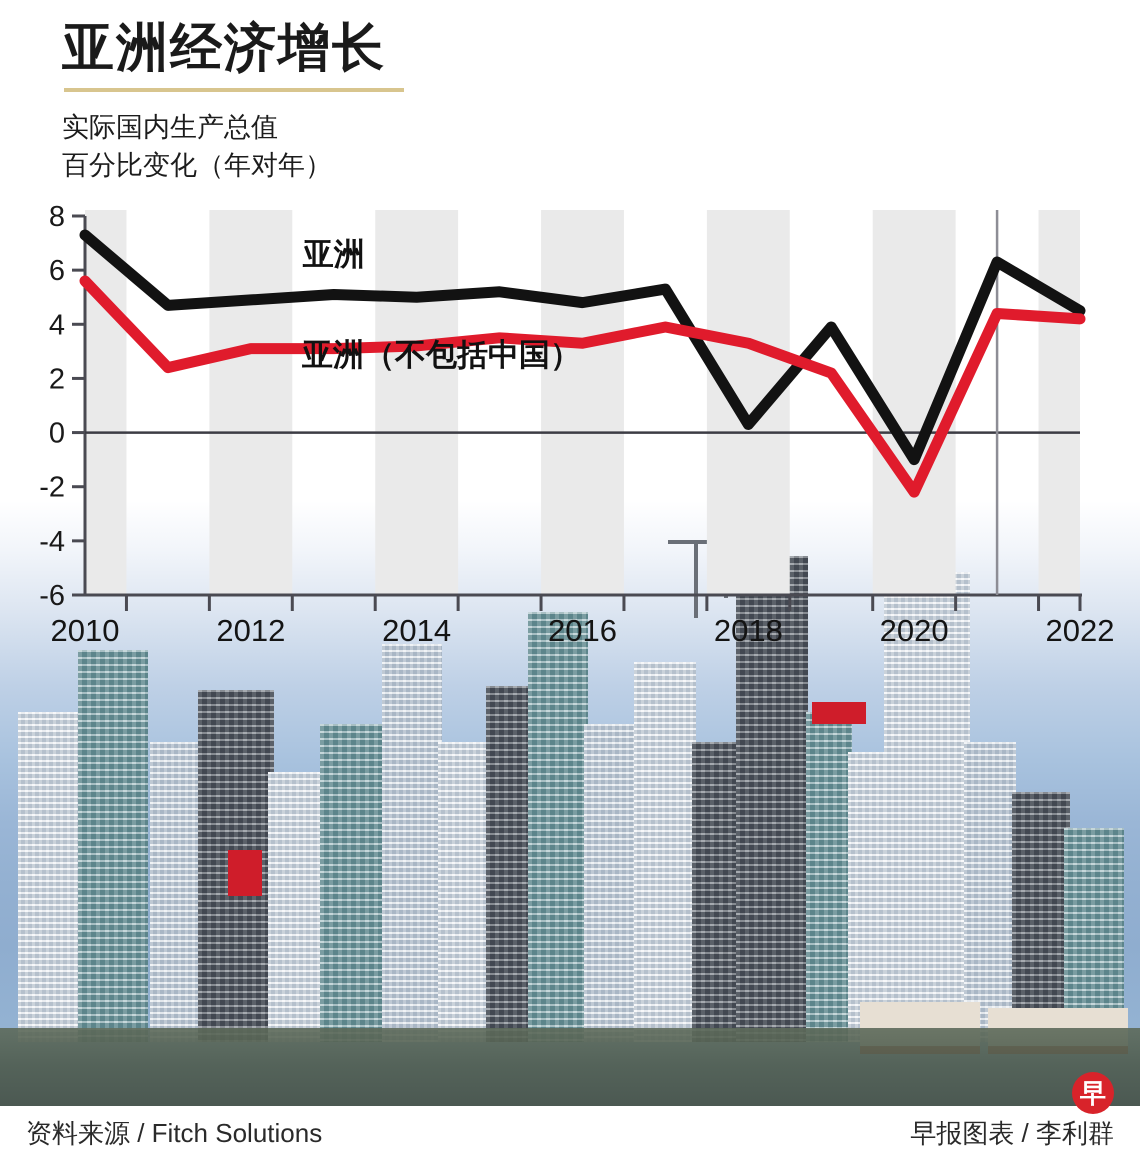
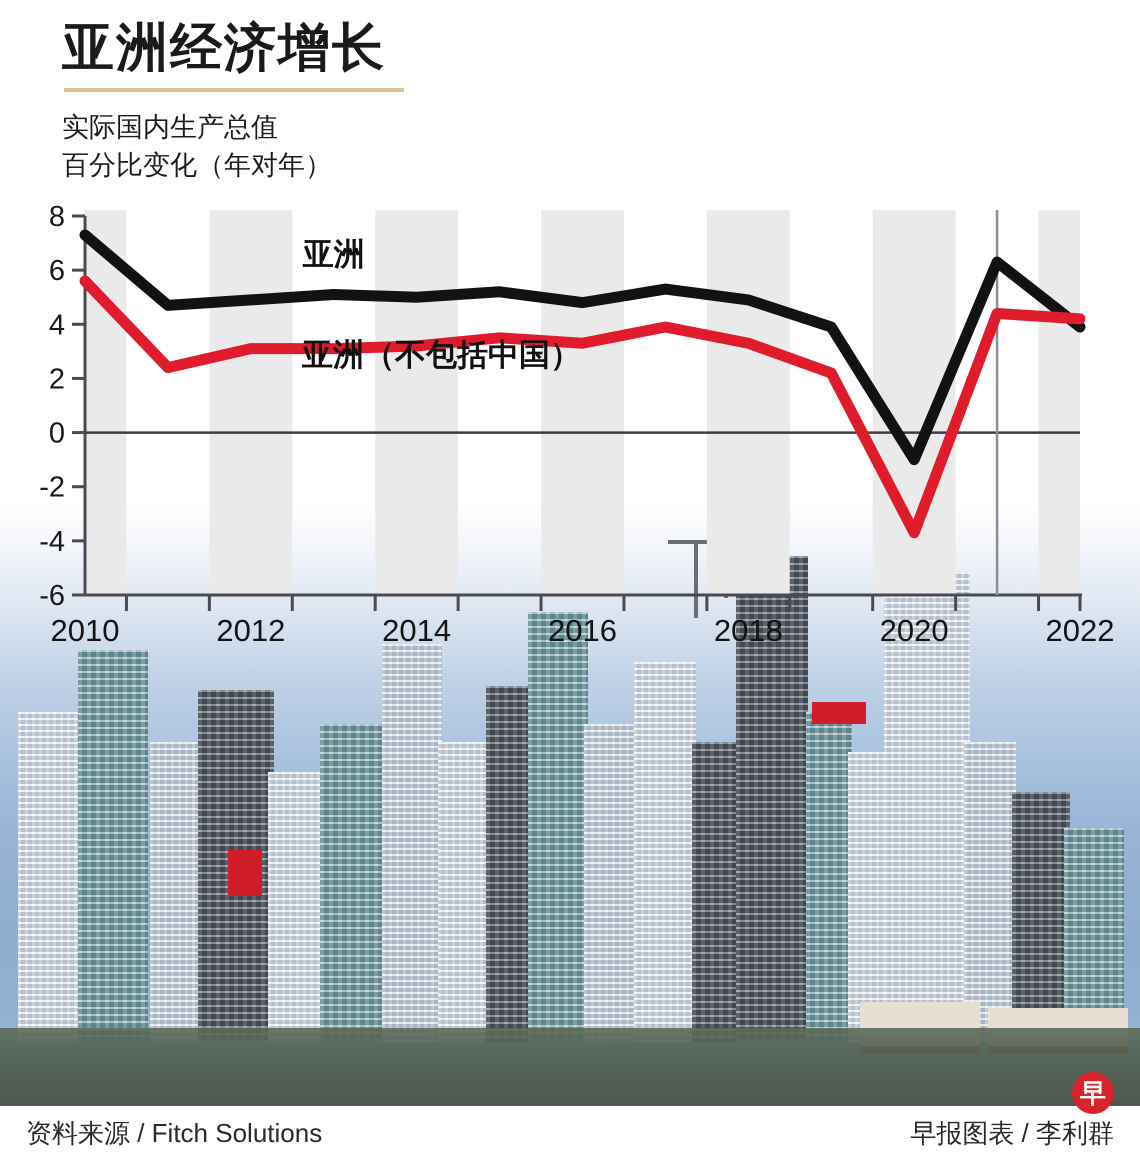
亚洲/2018: 0.3 -> 4.9
亚洲（不包括中国）/2020: -2.2 -> -3.7
亚洲/2022: 4.5 -> 3.9
